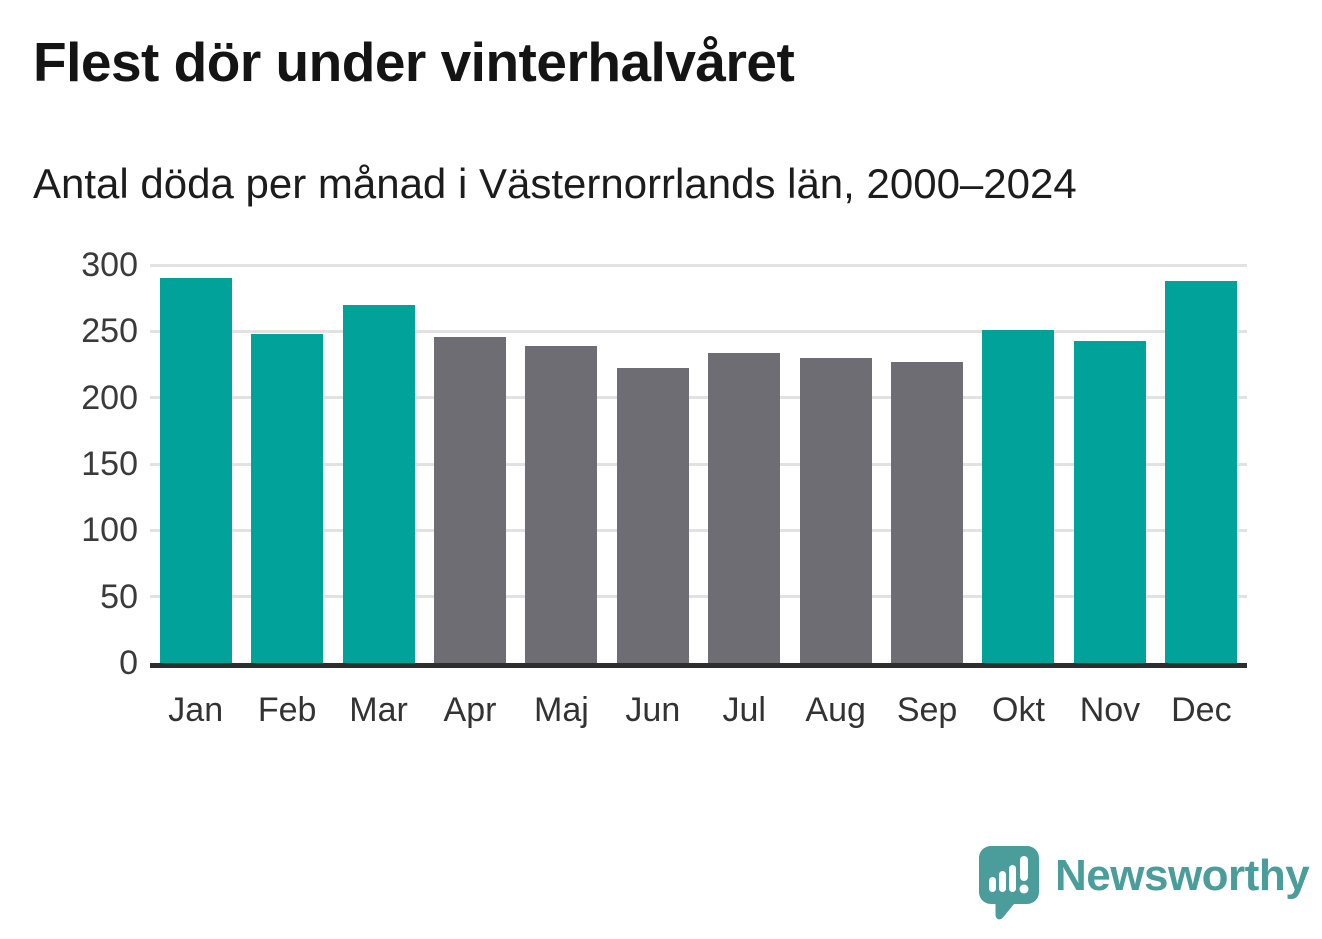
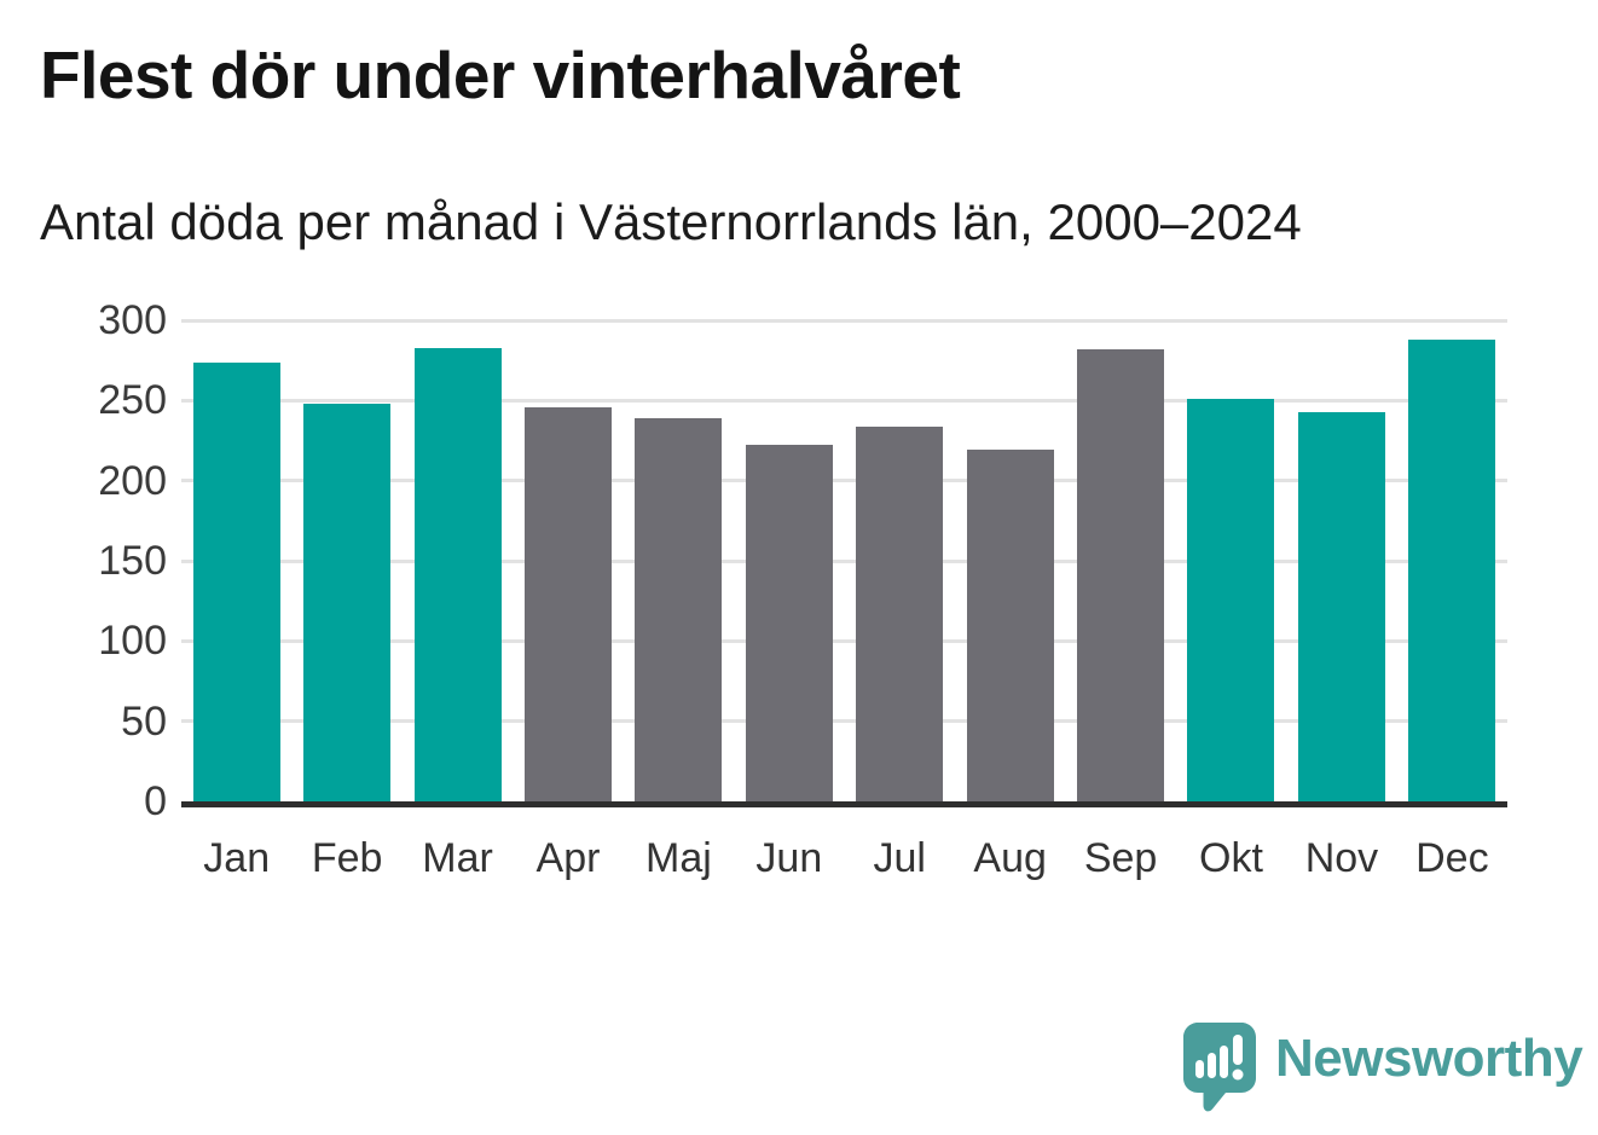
Jan: 290 -> 274
Mar: 270 -> 283
Aug: 230 -> 219
Sep: 227 -> 282
